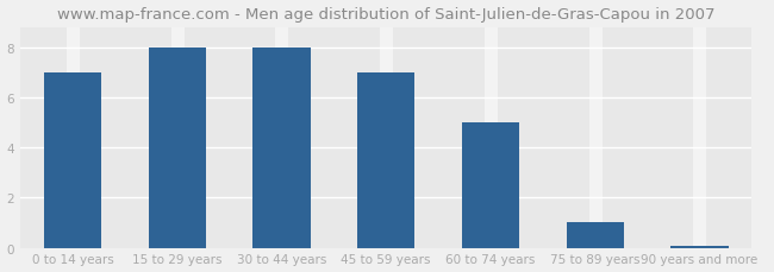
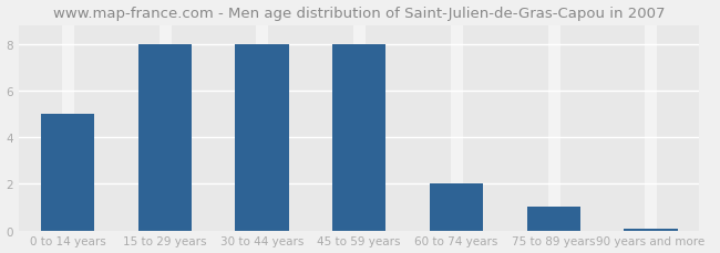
0 to 14 years: 7.00 -> 5.00
45 to 59 years: 7.00 -> 8.00
60 to 74 years: 5.00 -> 2.00
